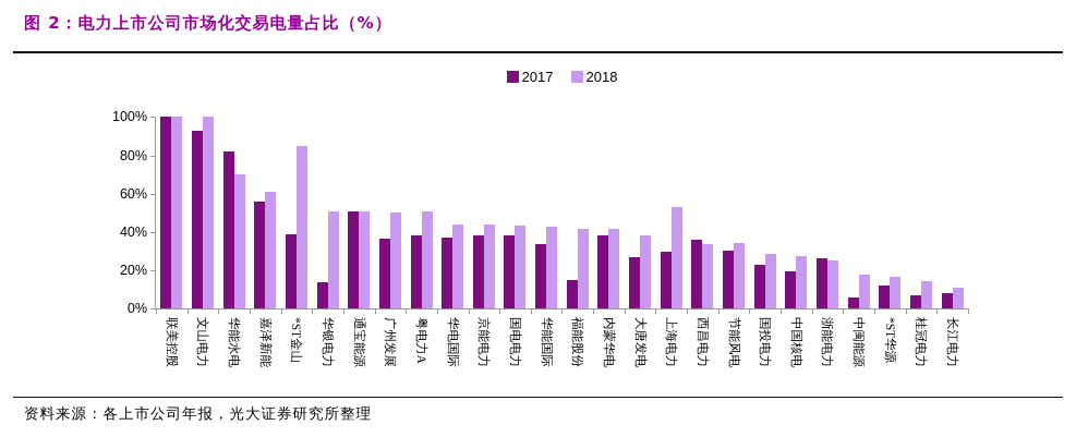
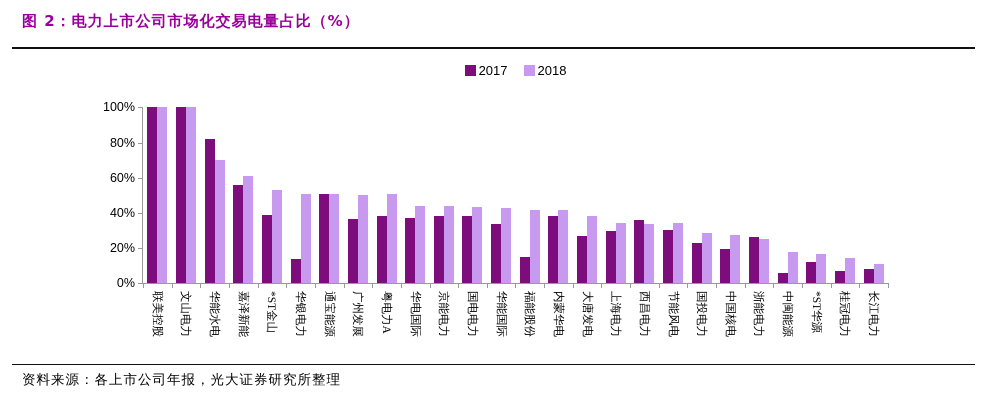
2017/文山电力: 93% -> 100%
2018/*ST金山: 85% -> 53%
2018/上海电力: 53% -> 34%
